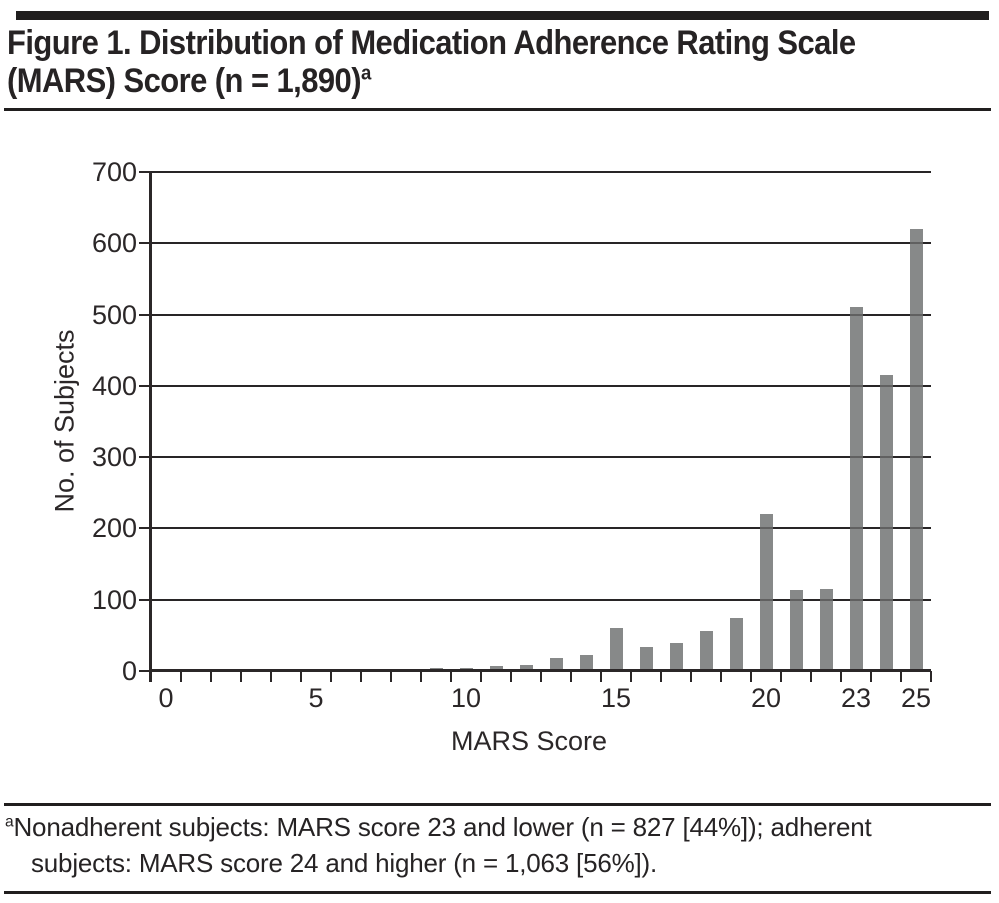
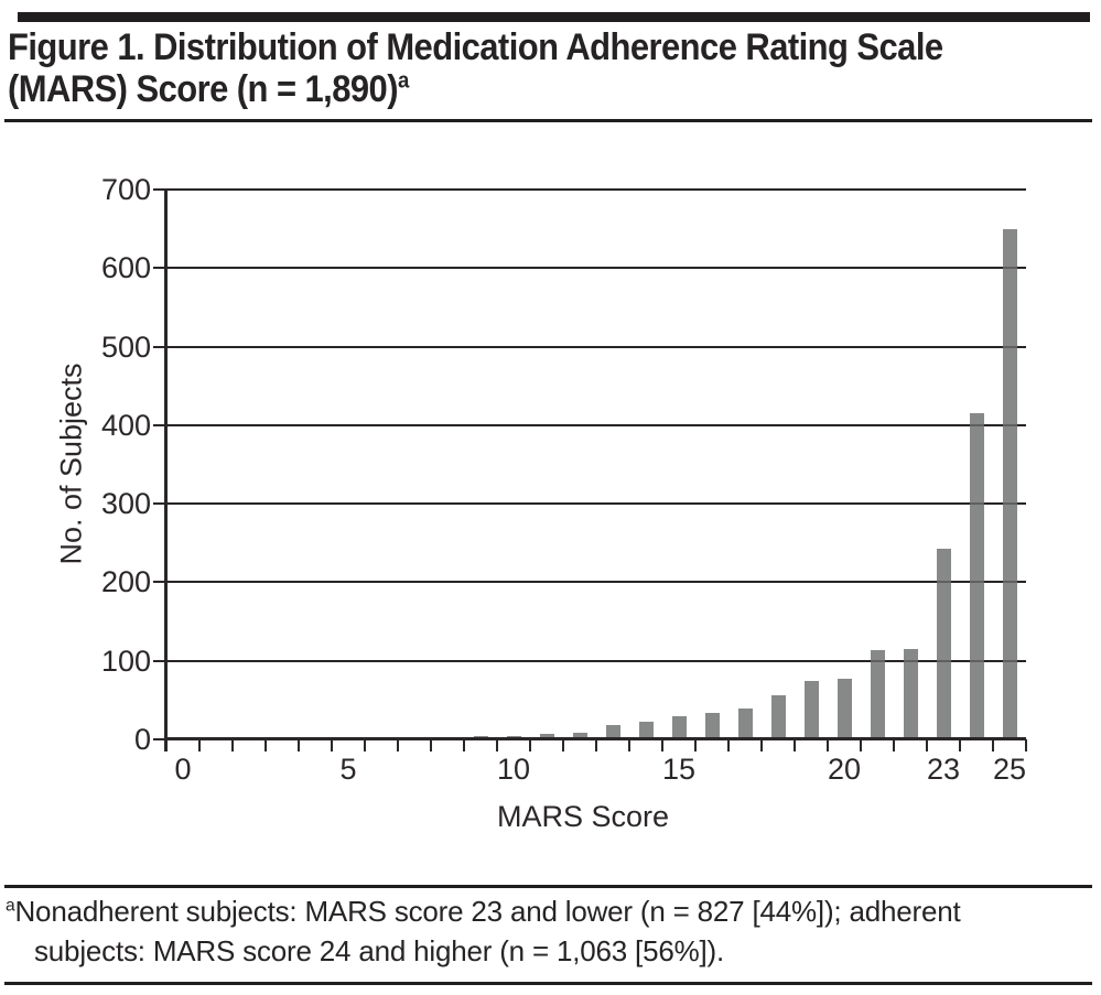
15: 60 -> 30
20: 220 -> 80
23: 510 -> 240
25: 620 -> 650
